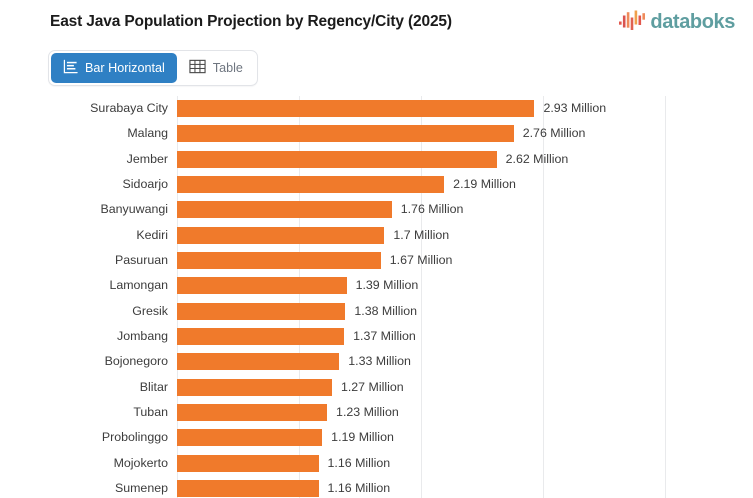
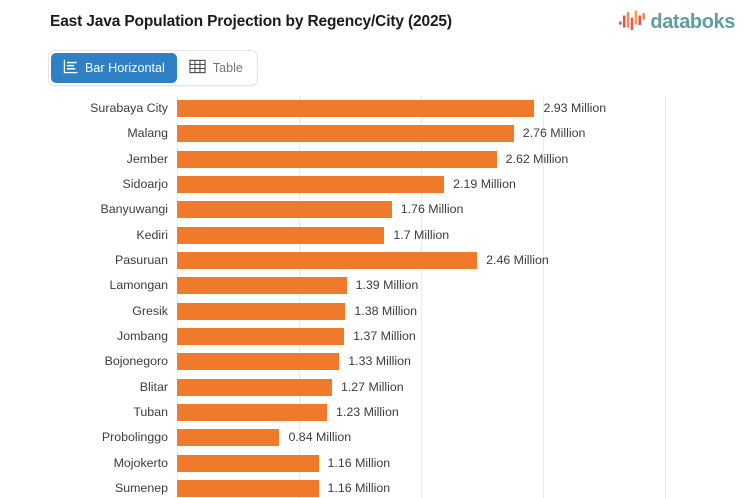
Pasuruan: 1.67 -> 2.46
Probolinggo: 1.19 -> 0.84
